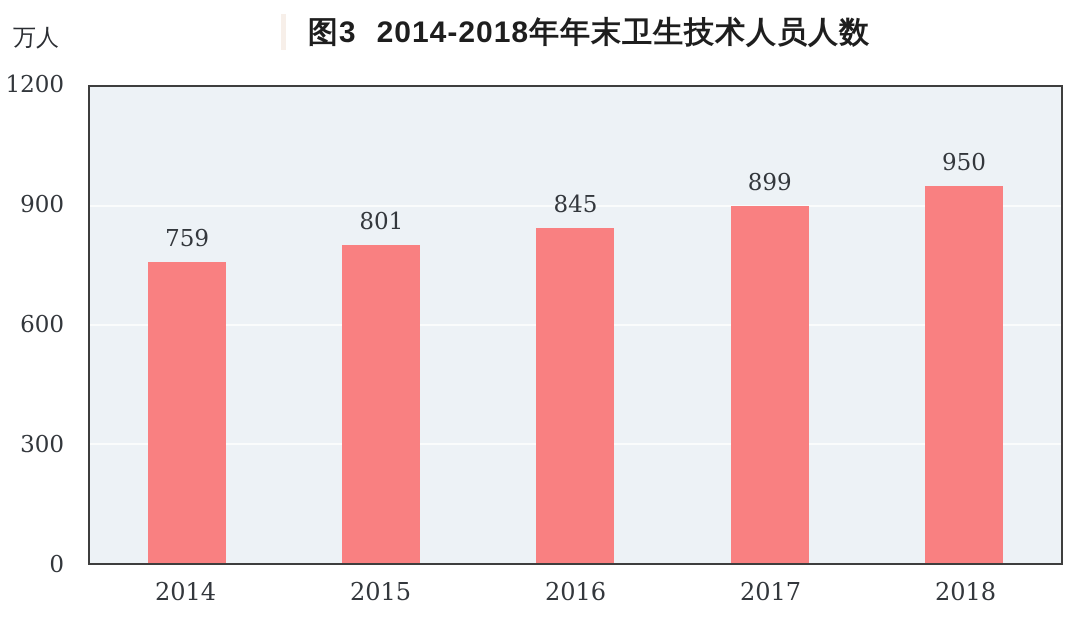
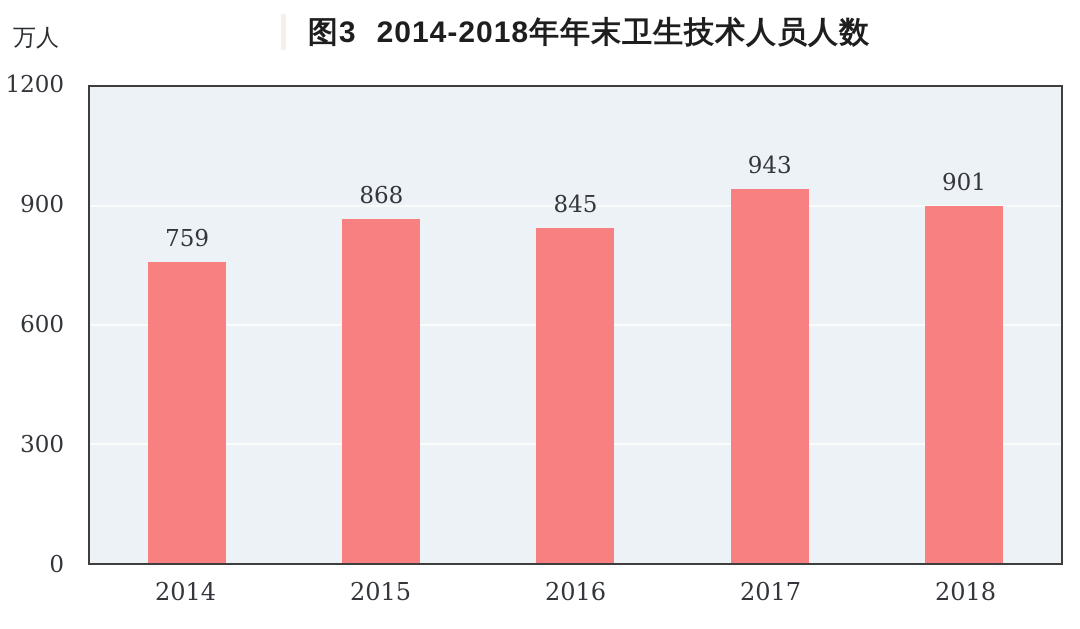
2015: 801 -> 868
2017: 899 -> 943
2018: 950 -> 901
